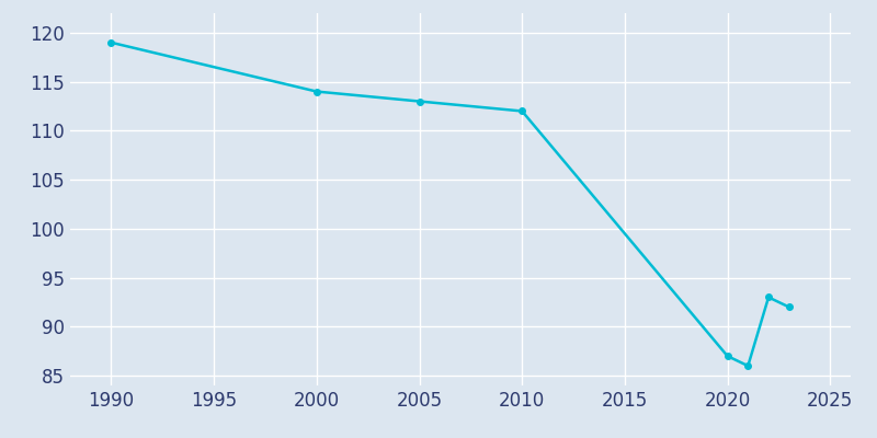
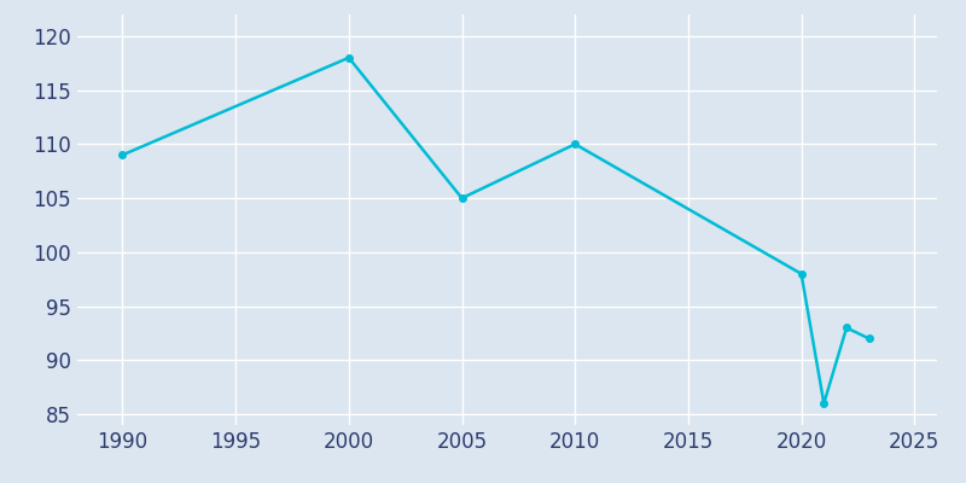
1990: 119 -> 109
2000: 114 -> 118
2005: 113 -> 105
2010: 112 -> 110
2020: 87 -> 98
